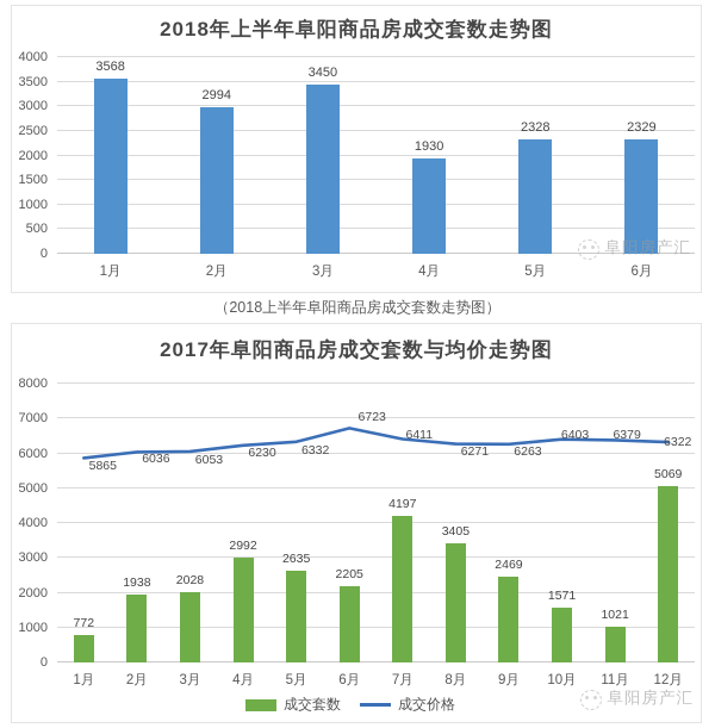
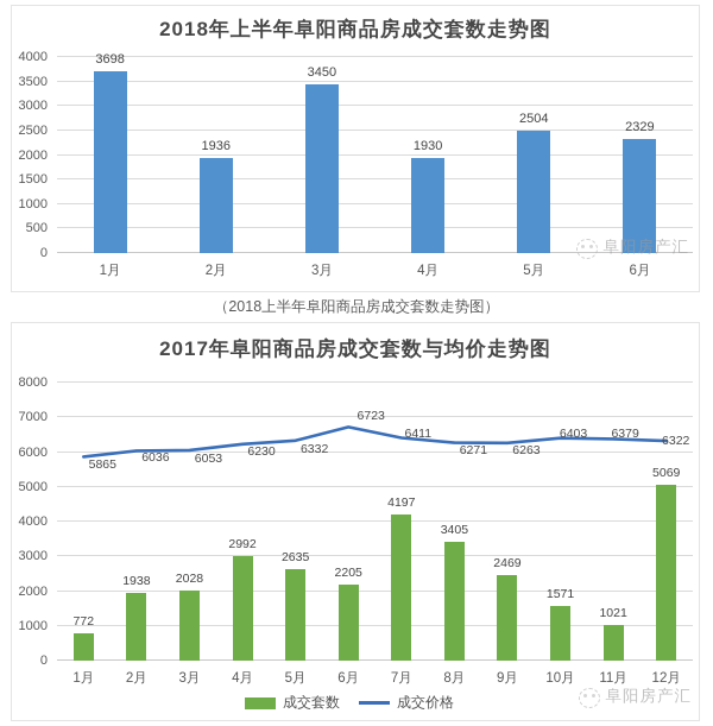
2018年上半年阜阳商品房成交套数走势图/1月: 3568 -> 3698
2018年上半年阜阳商品房成交套数走势图/2月: 2994 -> 1936
2018年上半年阜阳商品房成交套数走势图/5月: 2328 -> 2504
